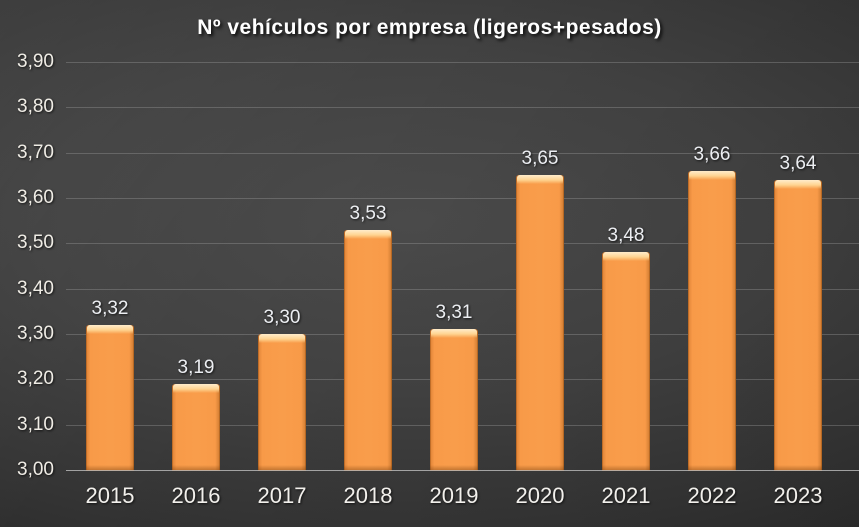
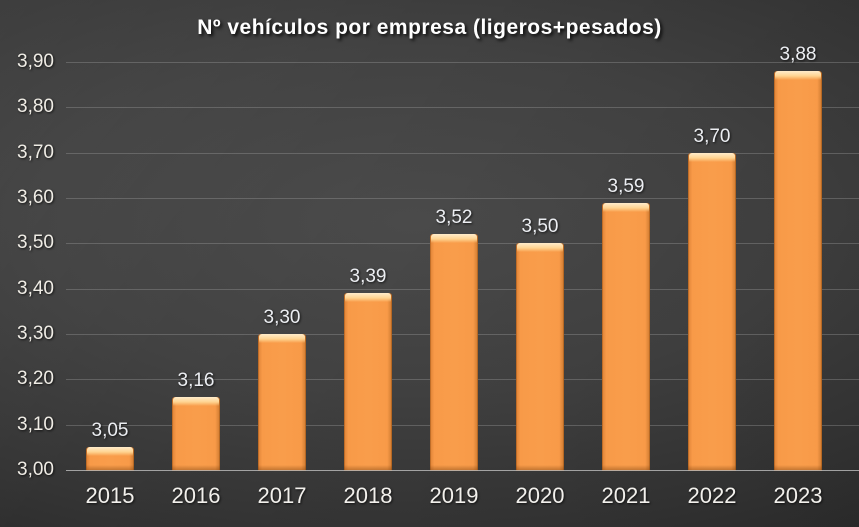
2015: 3,32 -> 3,05
2016: 3,19 -> 3,16
2018: 3,53 -> 3,39
2019: 3,31 -> 3,52
2020: 3,65 -> 3,50
2021: 3,48 -> 3,59
2022: 3,66 -> 3,70
2023: 3,64 -> 3,88
